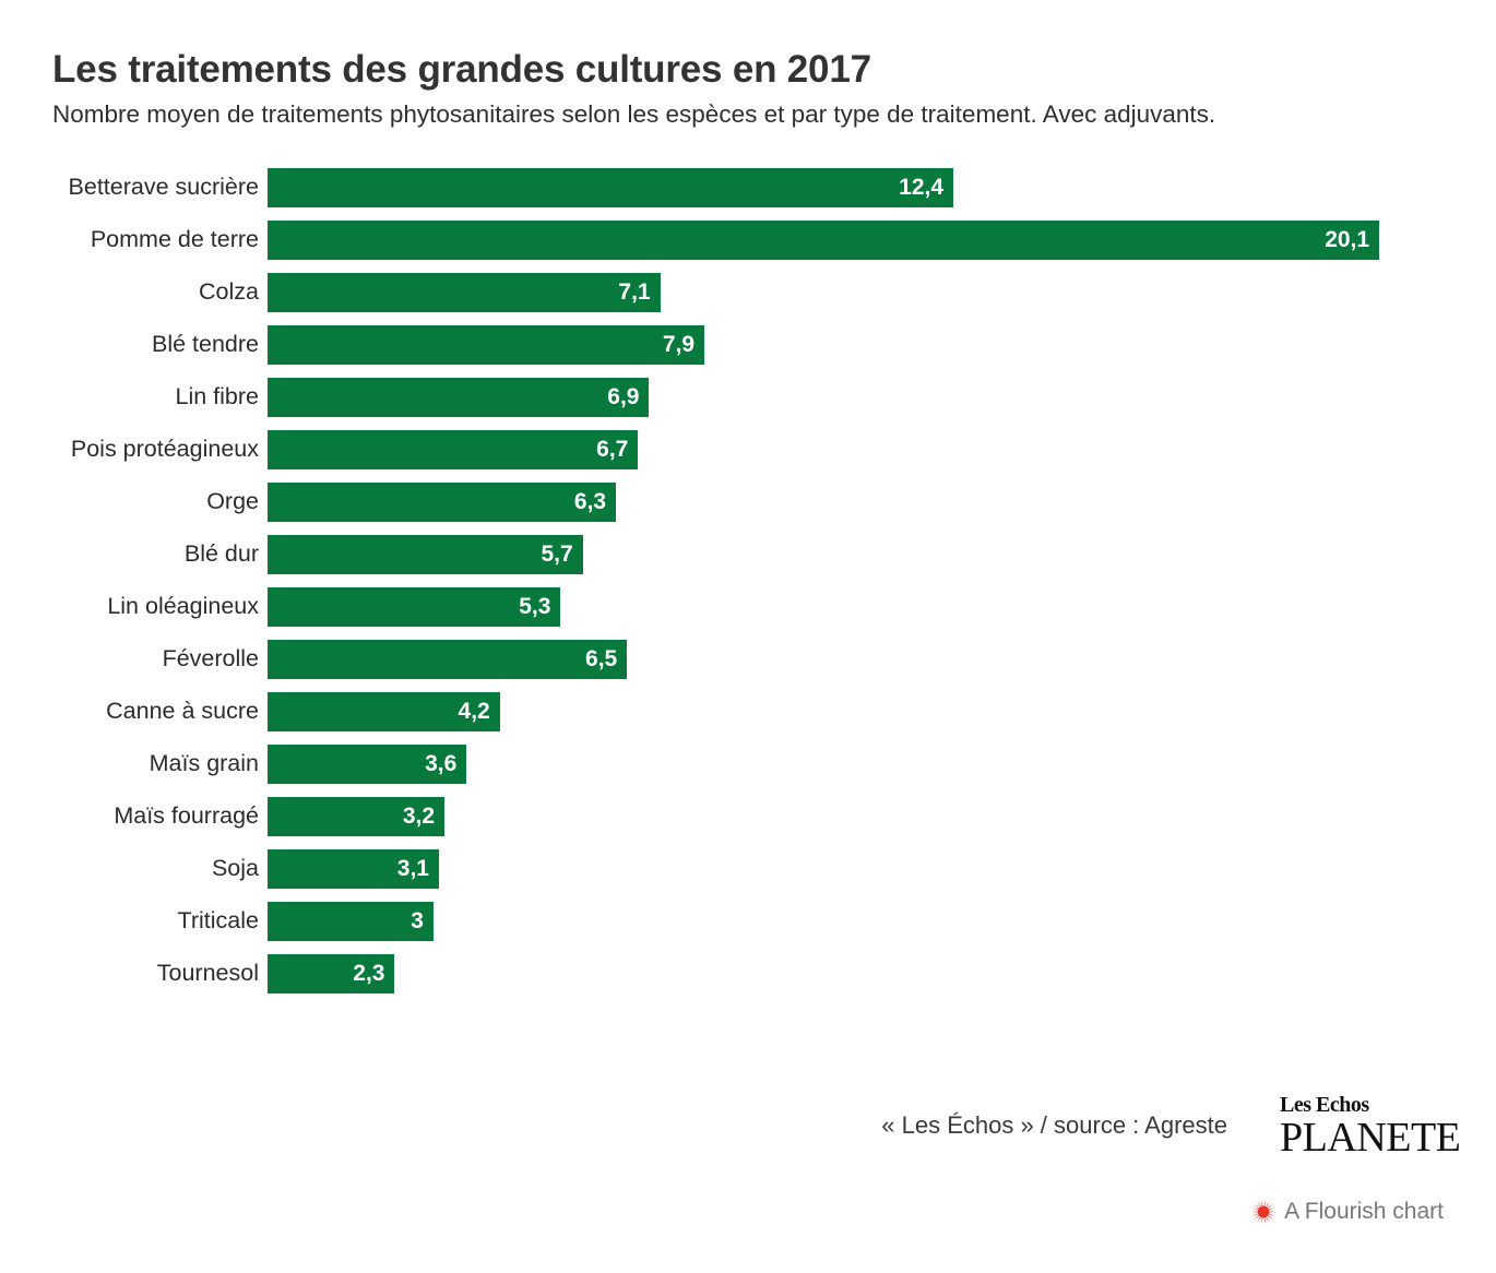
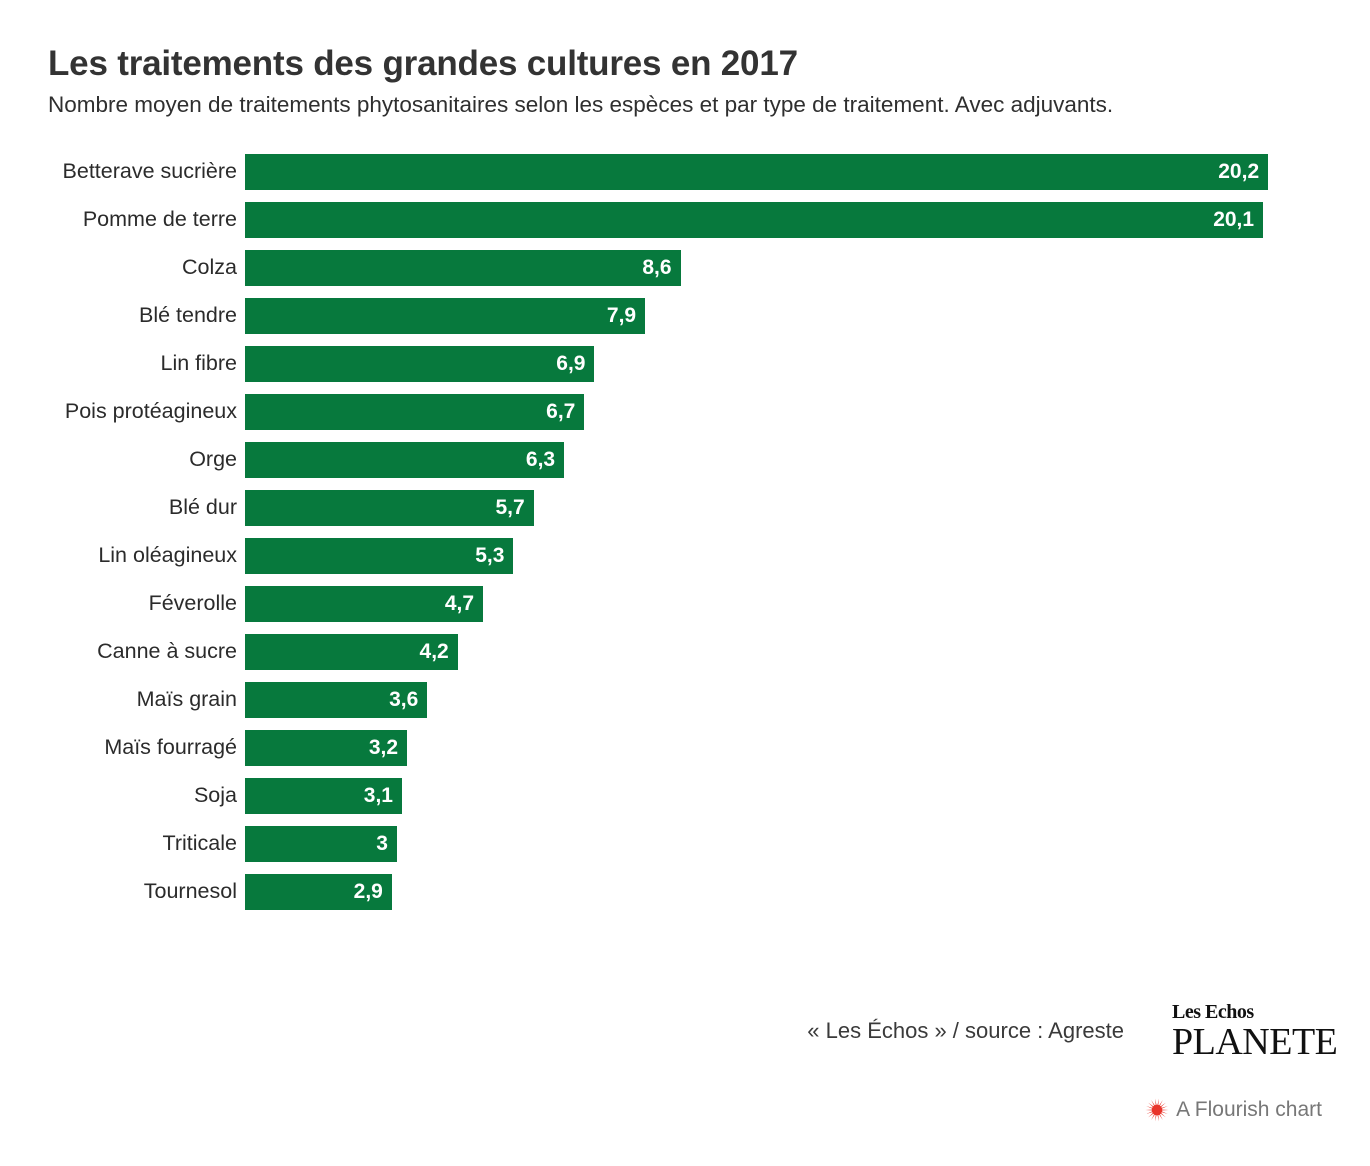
Betterave sucrière: 12,4 -> 20,2
Colza: 7,1 -> 8,6
Féverolle: 6,5 -> 4,7
Tournesol: 2,3 -> 2,9
